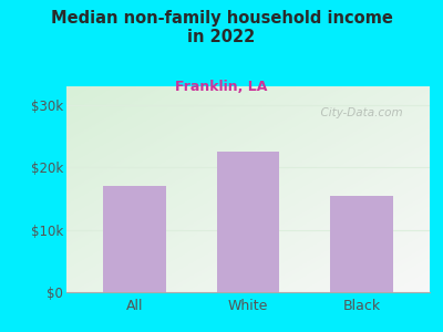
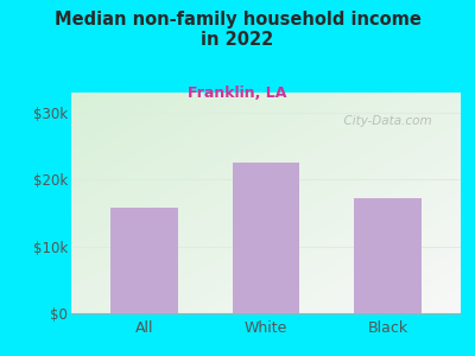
All: $17.0k -> $15.8k
Black: $15.5k -> $17.2k
